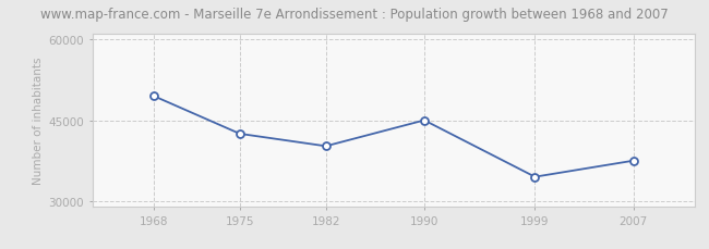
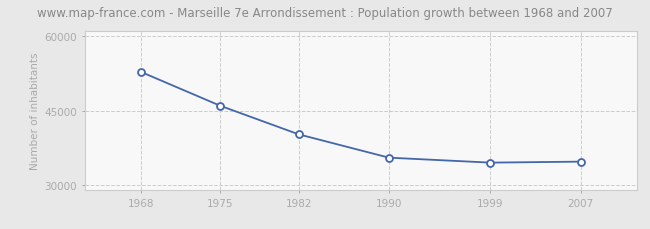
1968: 49500 -> 52800
1975: 42500 -> 46000
1990: 45000 -> 35500
2007: 37500 -> 34700
